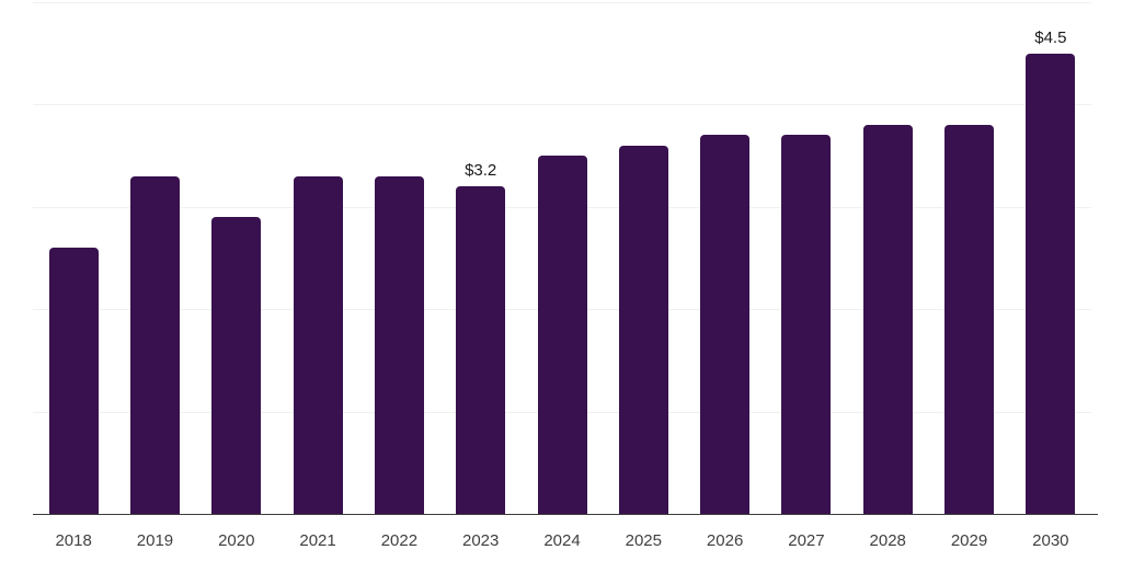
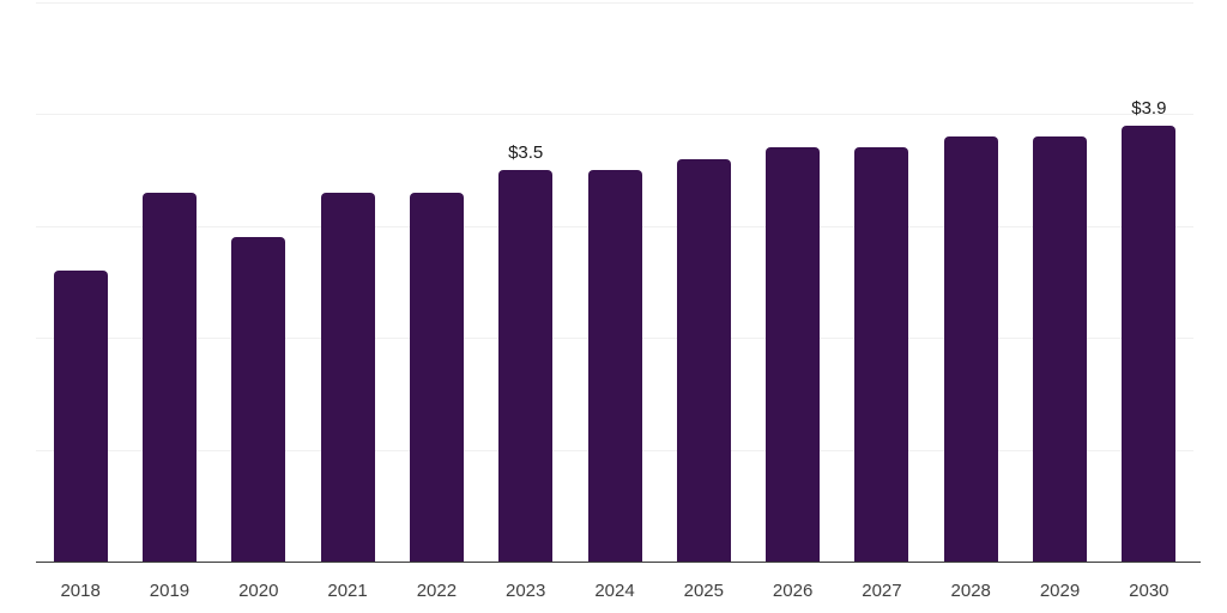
2023: $3.2 -> $3.5
2030: $4.5 -> $3.9
